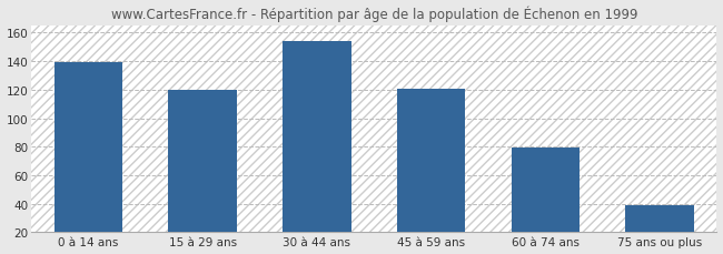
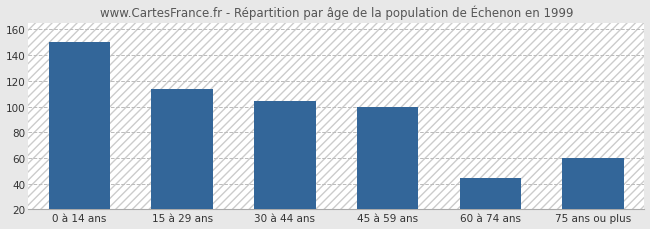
0 à 14 ans: 139 -> 150
15 à 29 ans: 120 -> 114
30 à 44 ans: 154 -> 104
45 à 59 ans: 121 -> 100
60 à 74 ans: 79 -> 44
75 ans ou plus: 39 -> 60
